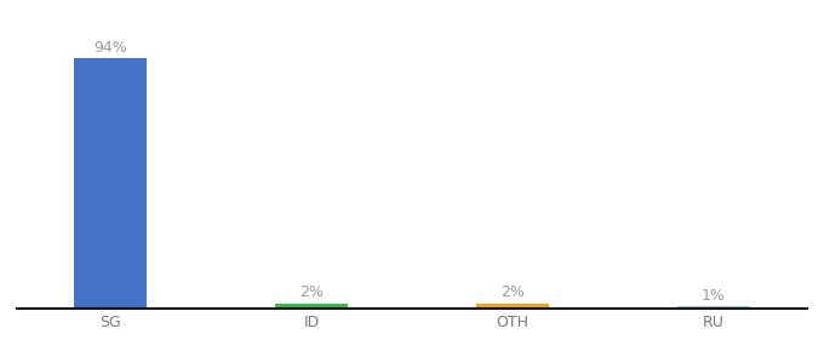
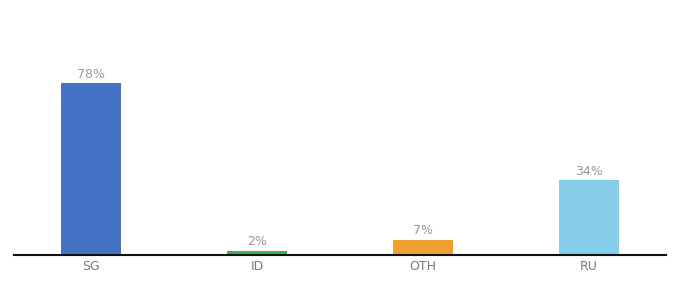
SG: 94% -> 78%
OTH: 2% -> 7%
RU: 1% -> 34%
